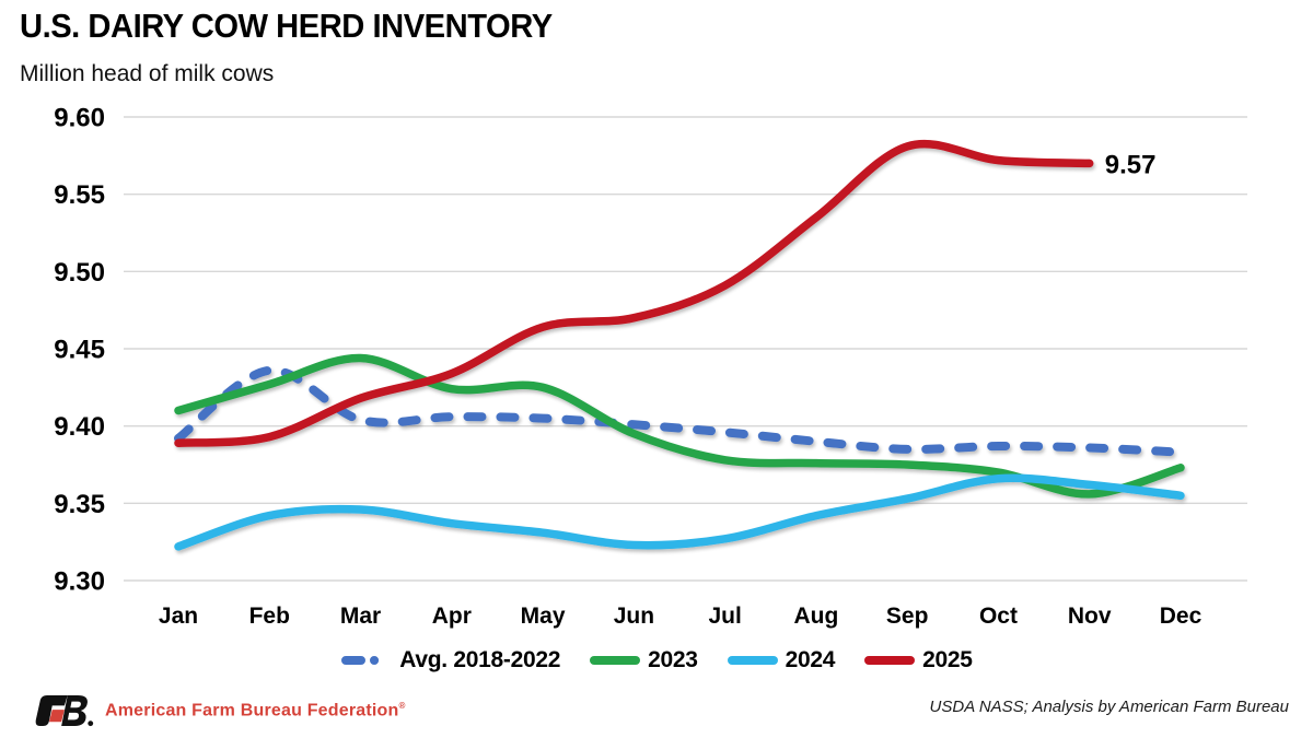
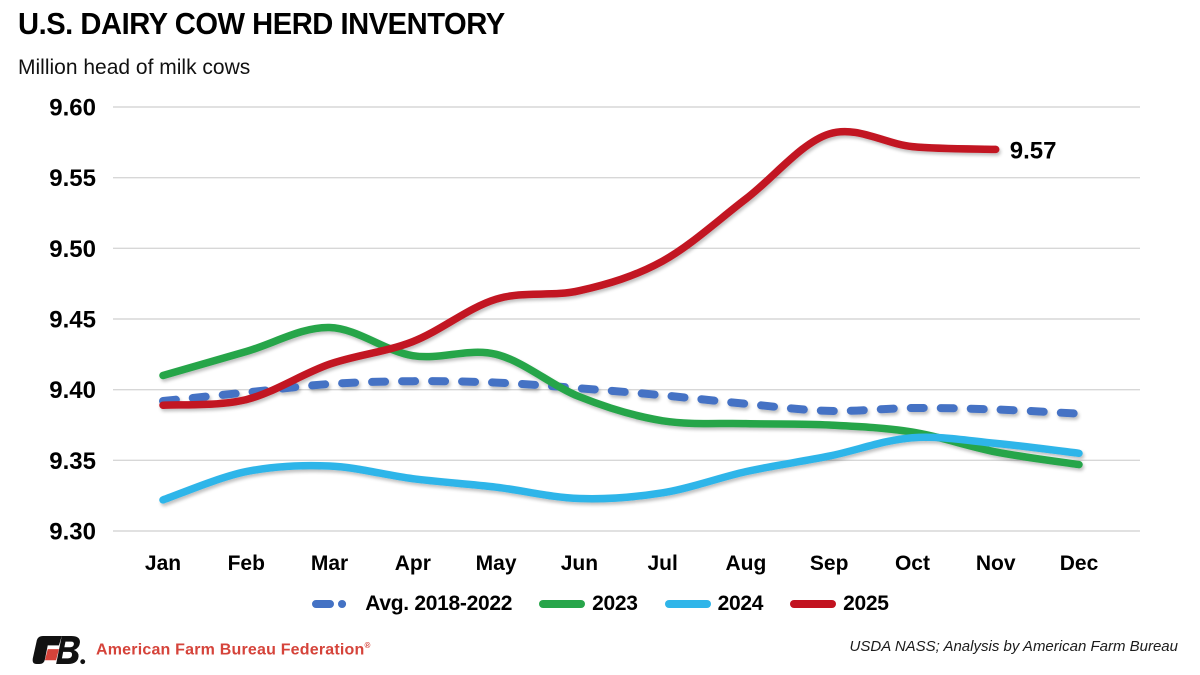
Avg. 2018-2022/Feb: 9.436 -> 9.398
2023/Dec: 9.373 -> 9.347
